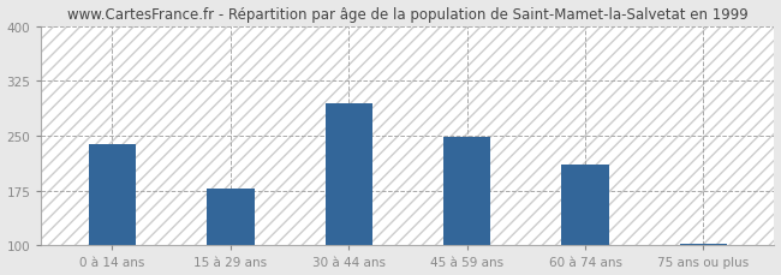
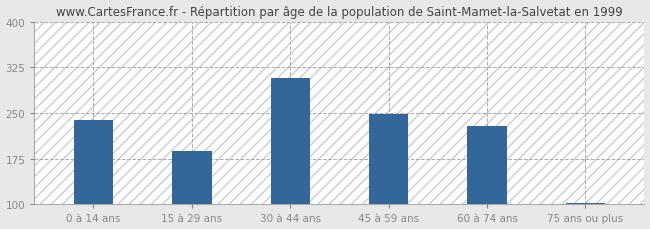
15 à 29 ans: 178 -> 188
30 à 44 ans: 294 -> 308
60 à 74 ans: 210 -> 228
